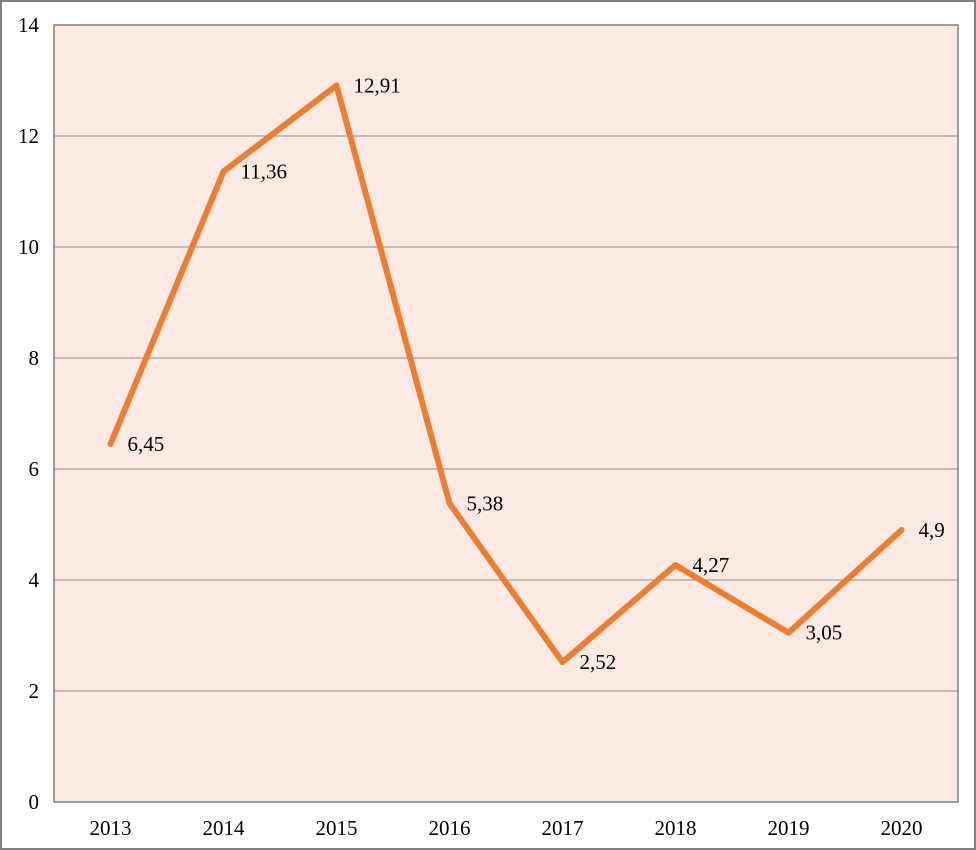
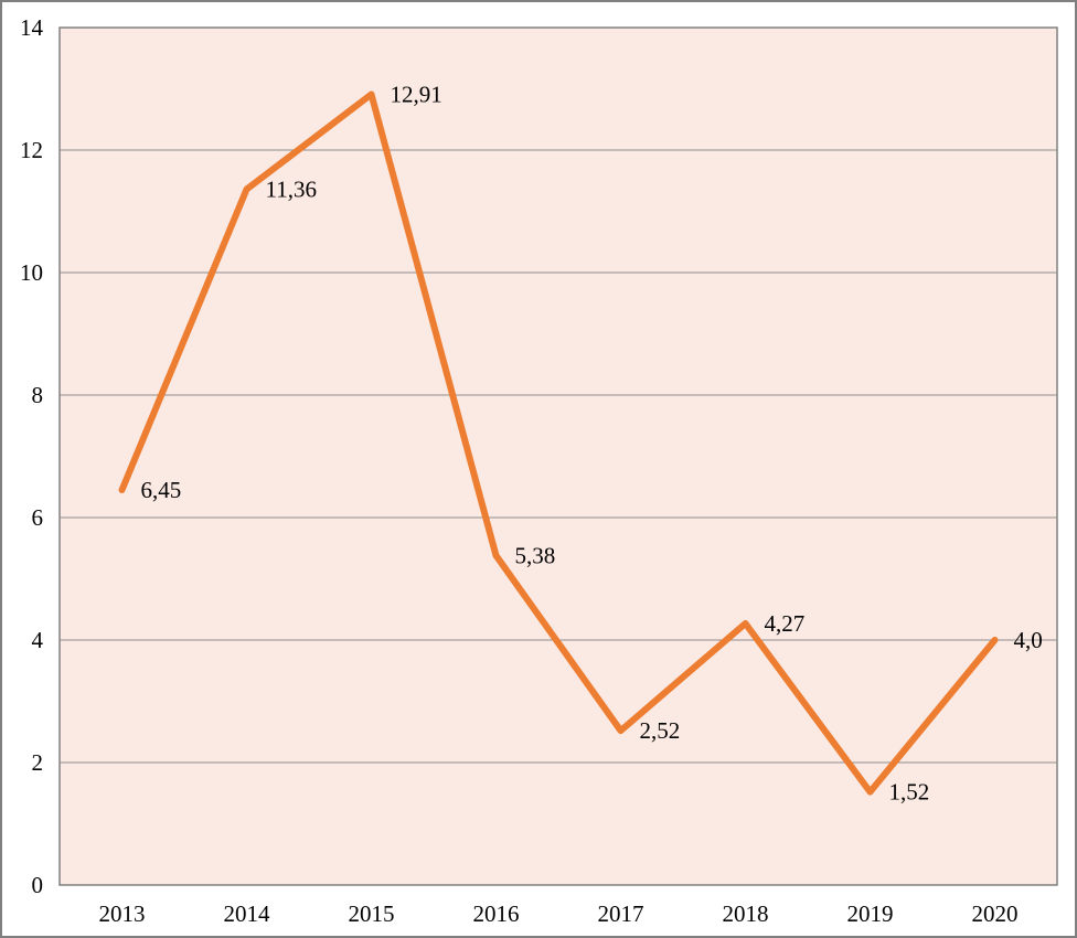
2019: 3,05 -> 1,52
2020: 4,9 -> 4,0
